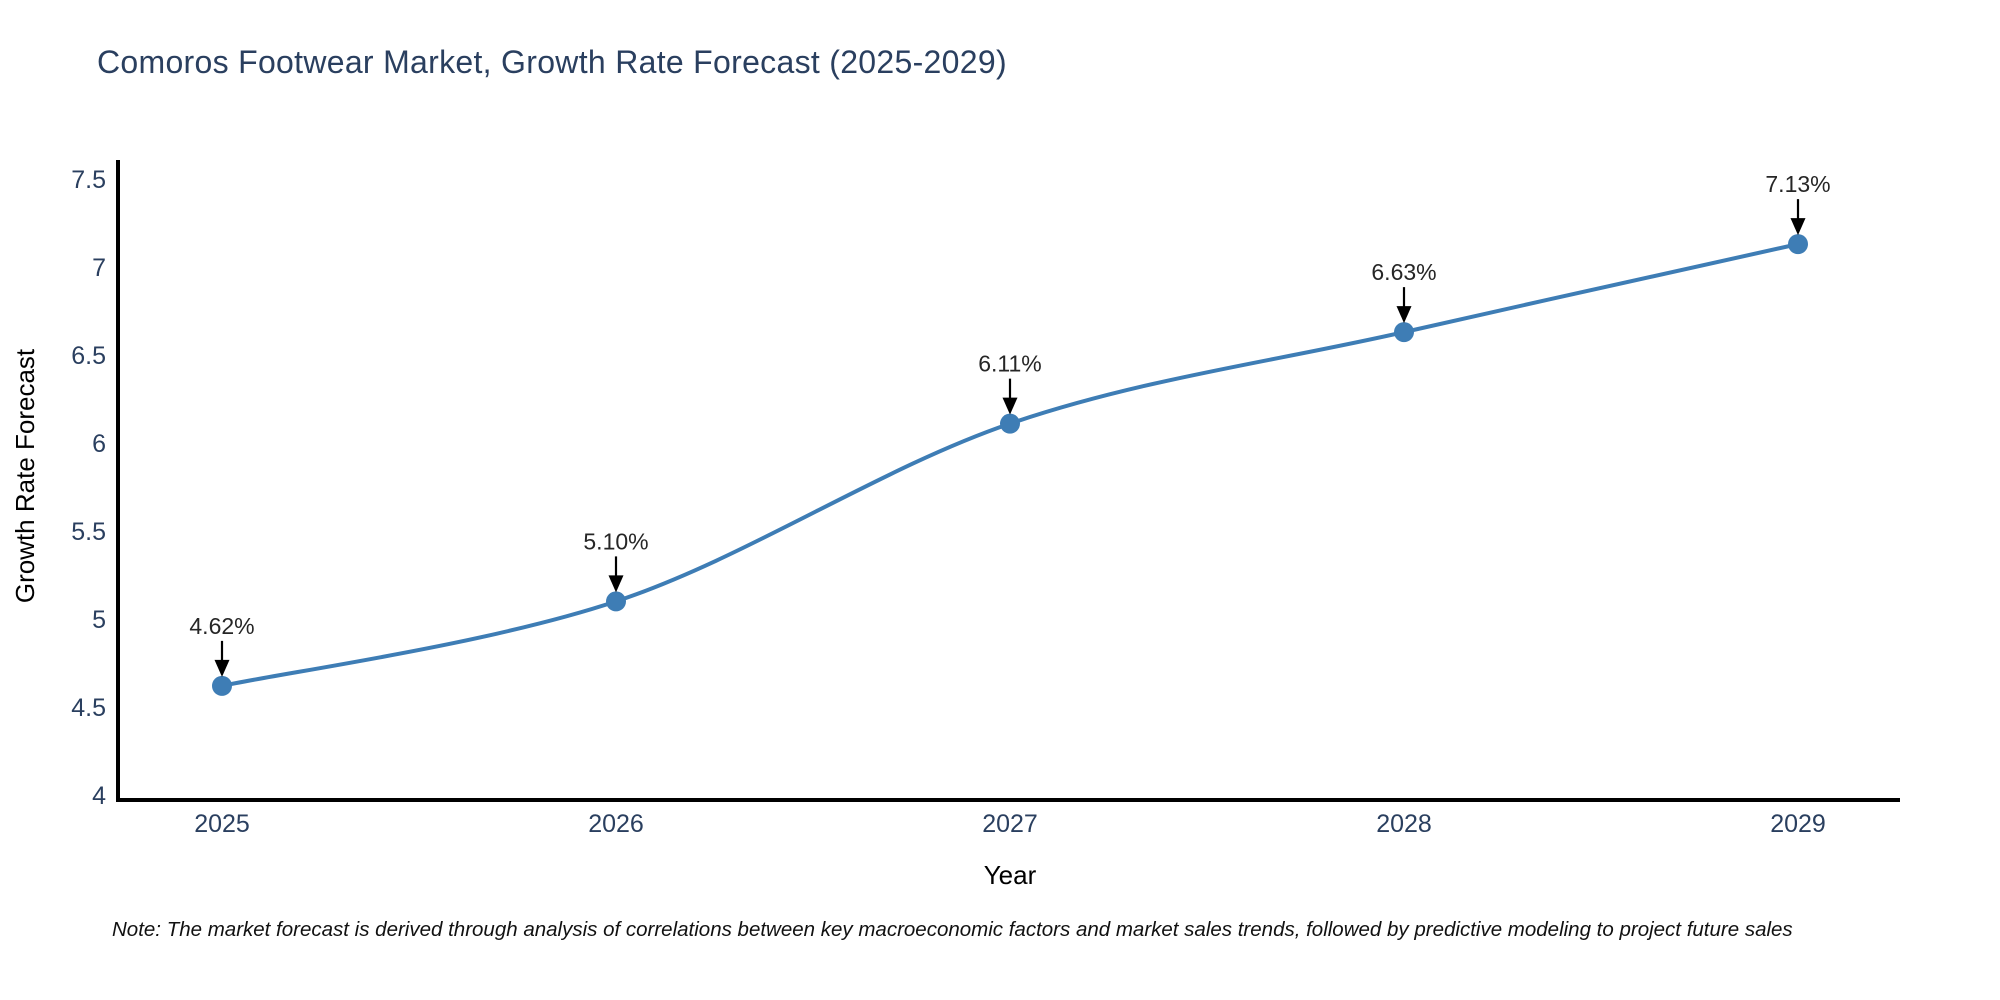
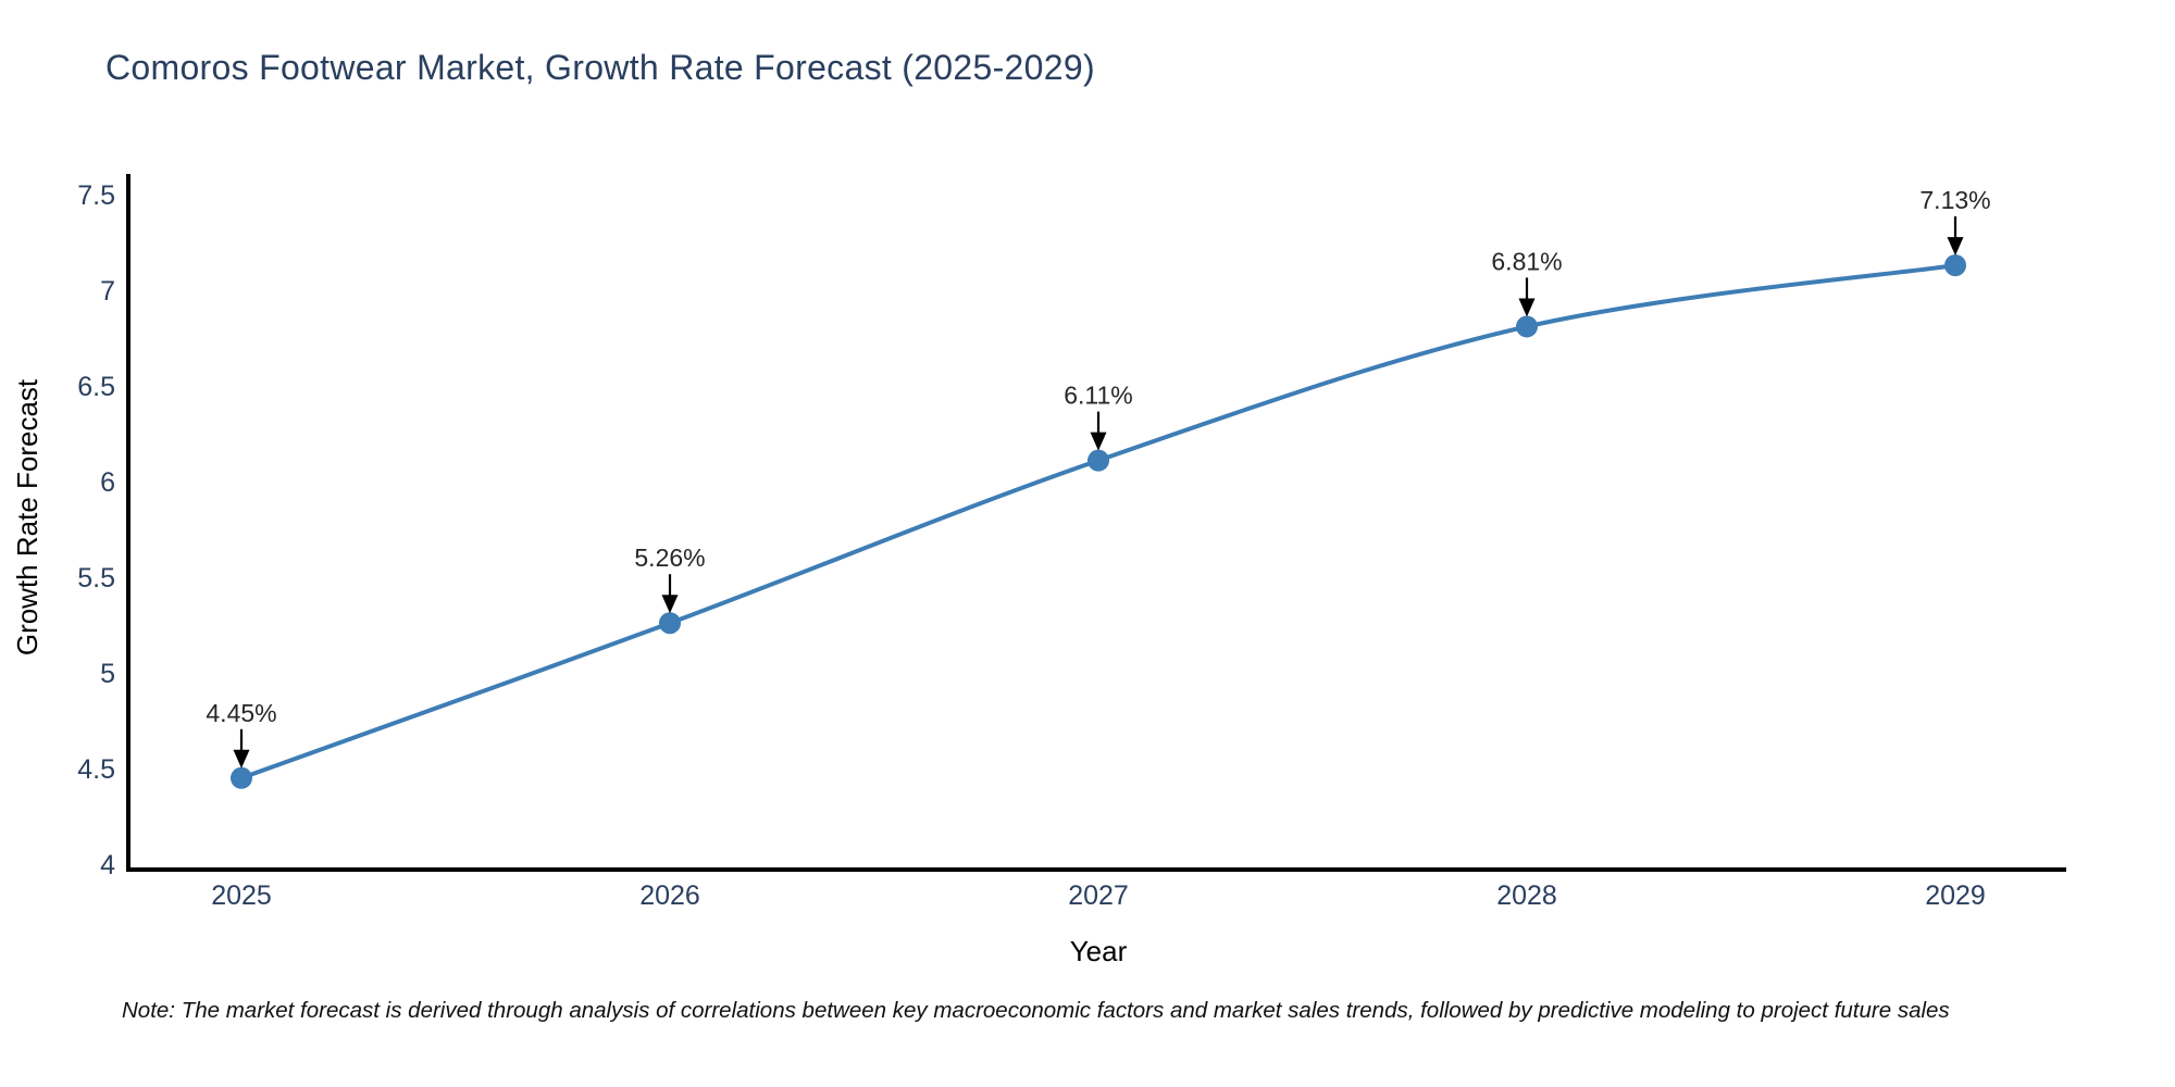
2025: 4.62% -> 4.45%
2026: 5.10% -> 5.26%
2028: 6.63% -> 6.81%
